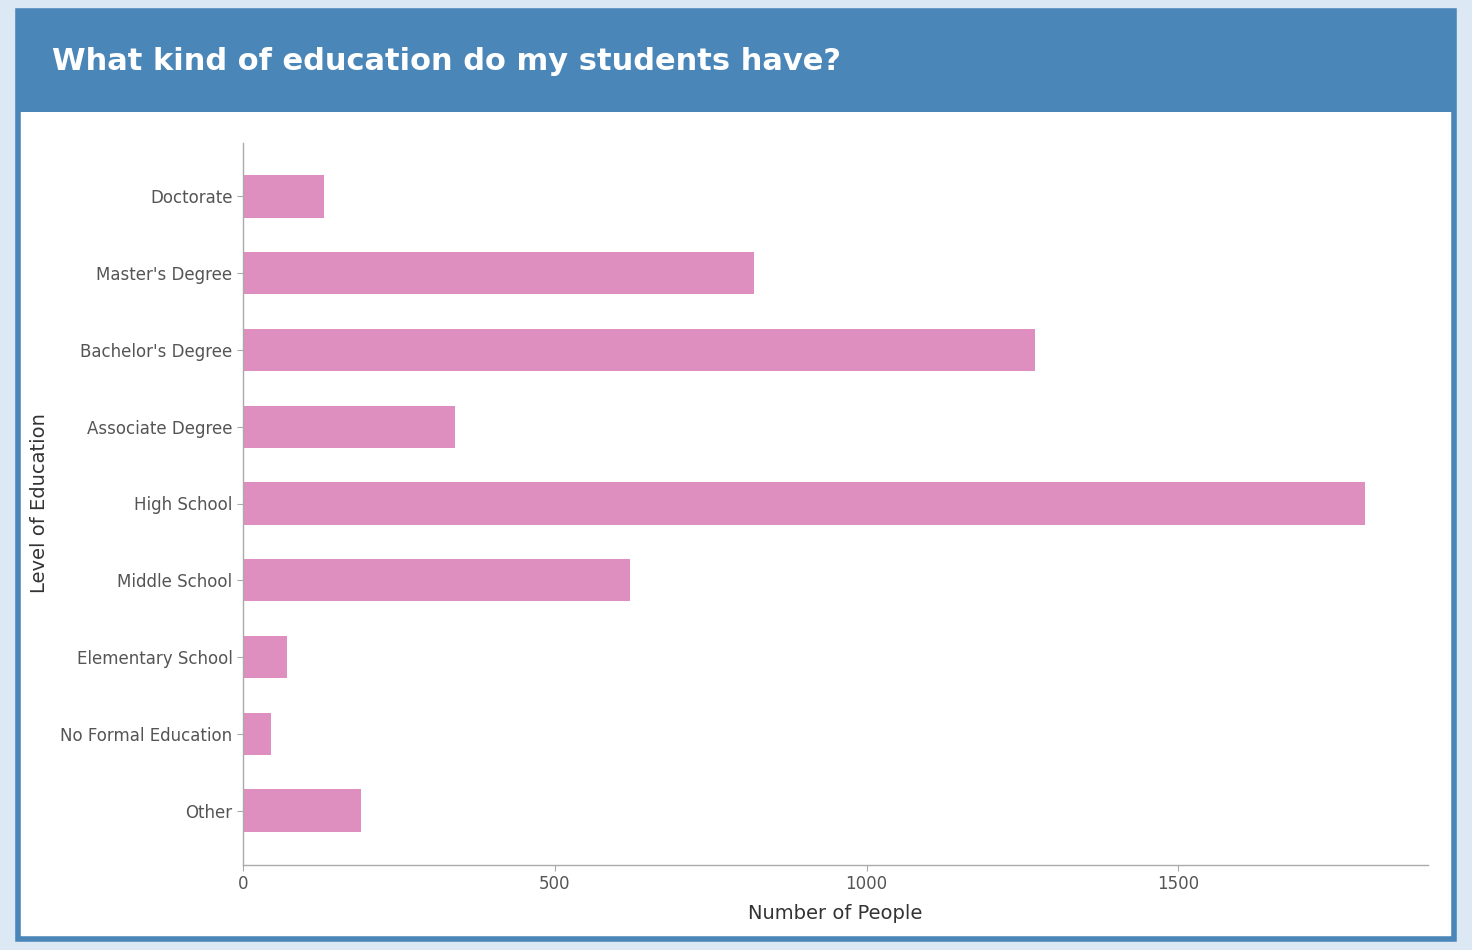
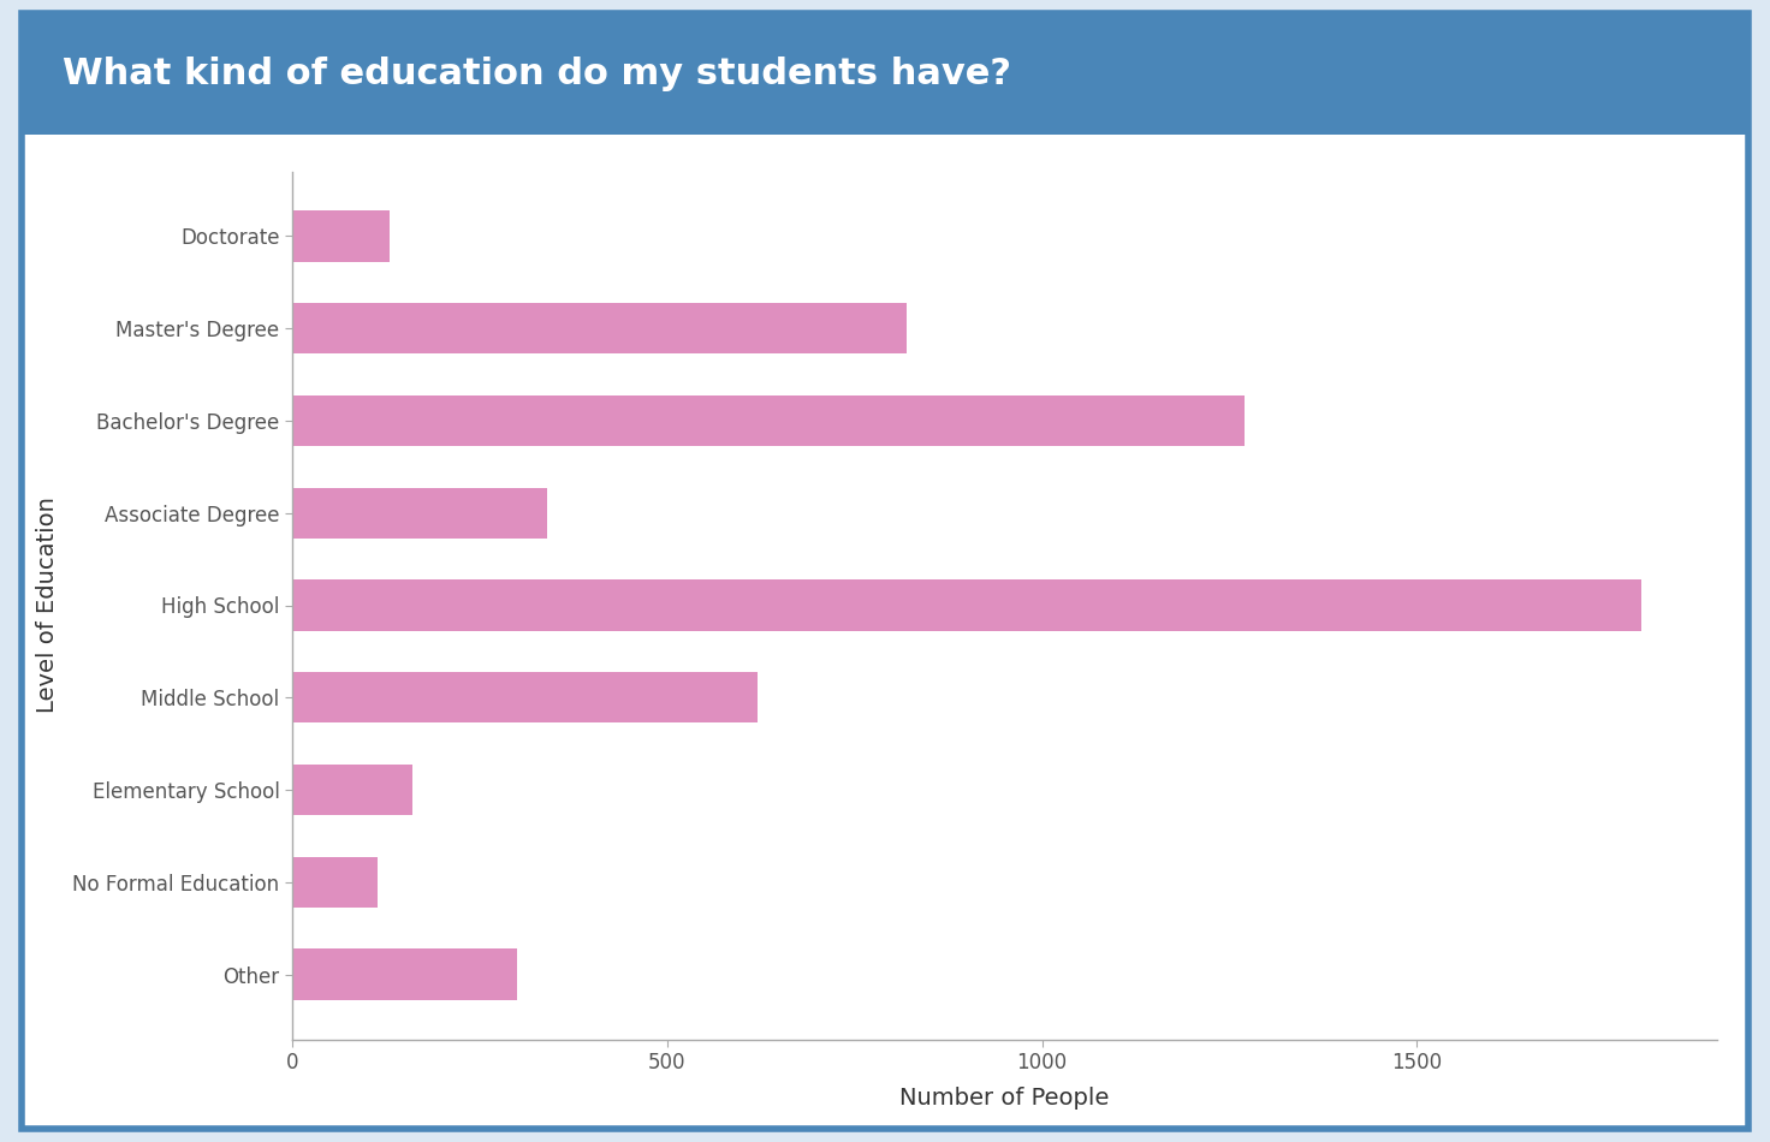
Elementary School: 70 -> 160
No Formal Education: 45 -> 114
Other: 190 -> 300
